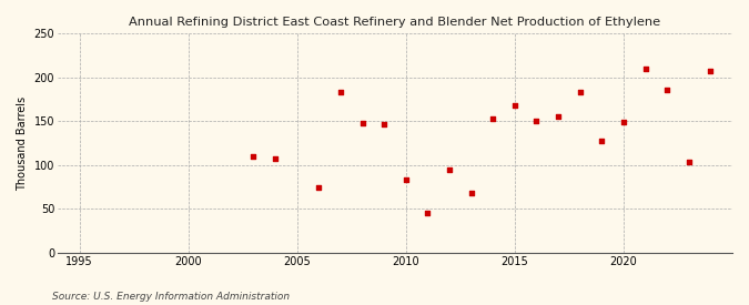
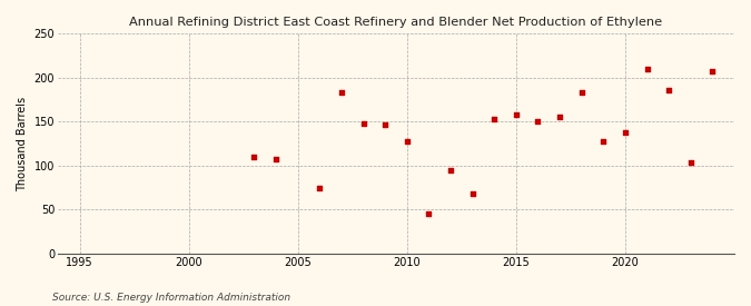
2010: 83 -> 128
2015: 168 -> 158
2020: 149 -> 138
